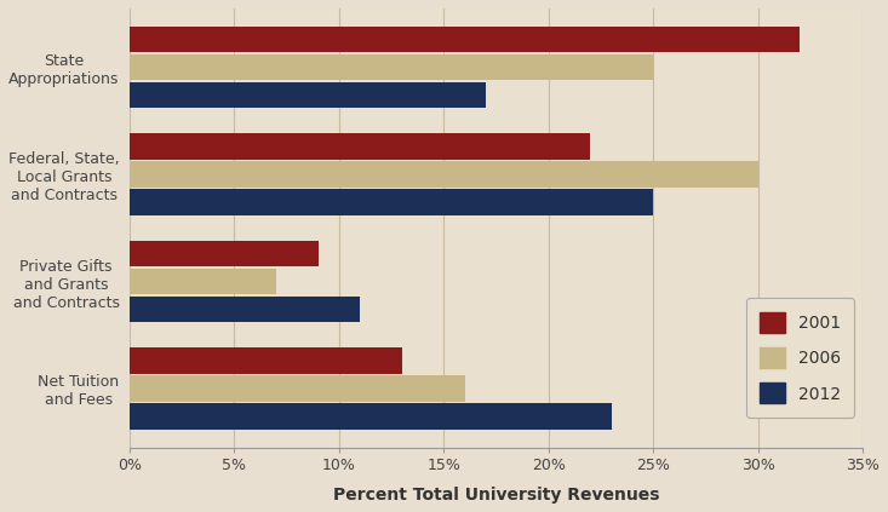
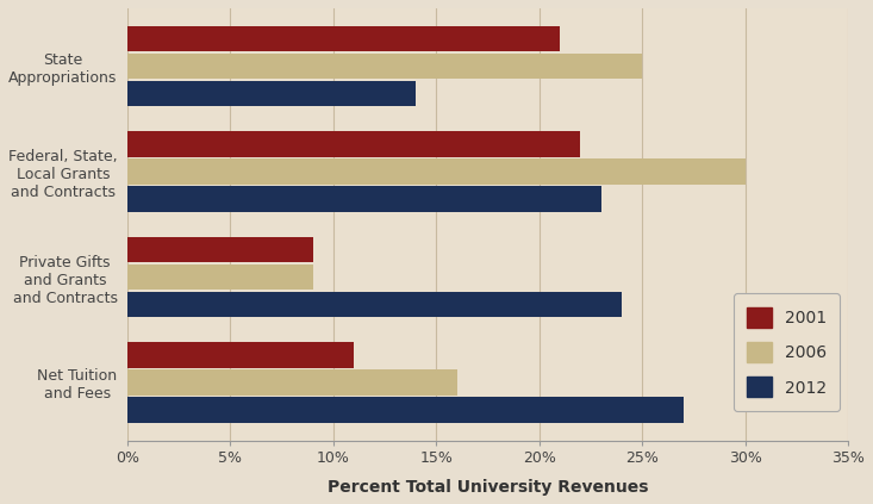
2001/State Appropriations: 32% -> 21%
2012/State Appropriations: 17% -> 14%
2012/Federal, State, Local Grants and Contracts: 25% -> 23%
2006/Private Gifts and Grants and Contracts: 7% -> 9%
2012/Private Gifts and Grants and Contracts: 11% -> 24%
2001/Net Tuition and Fees: 13% -> 11%
2012/Net Tuition and Fees: 23% -> 27%
